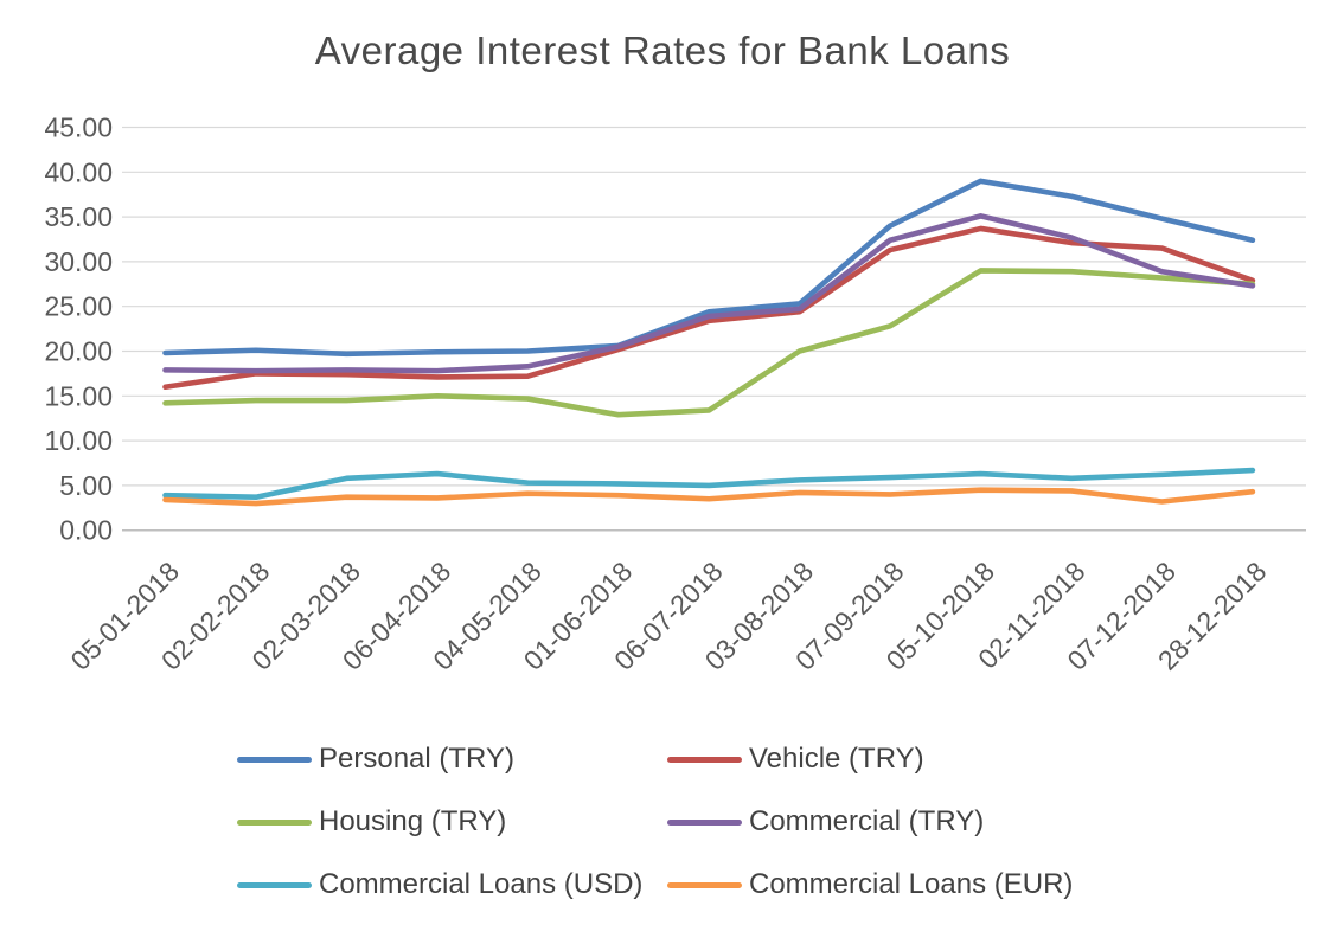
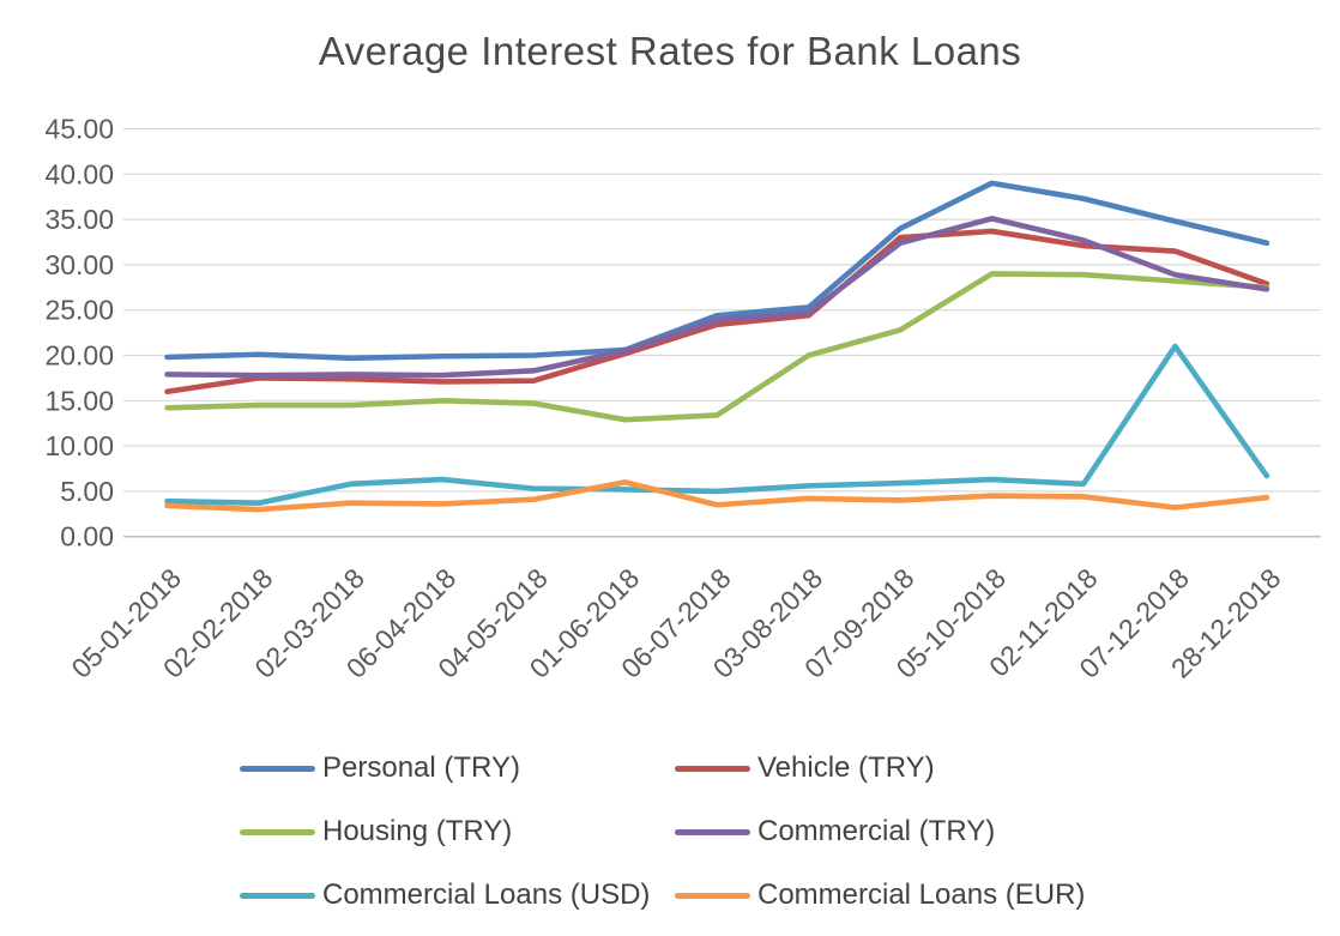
Commercial Loans (EUR)/01-06-2018: 4 -> 6
Vehicle (TRY)/07-09-2018: 31 -> 33
Commercial Loans (USD)/07-12-2018: 6 -> 21
